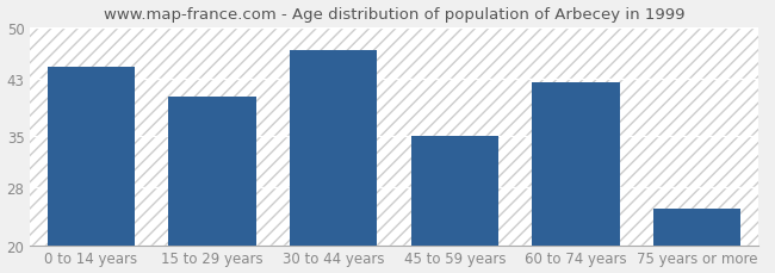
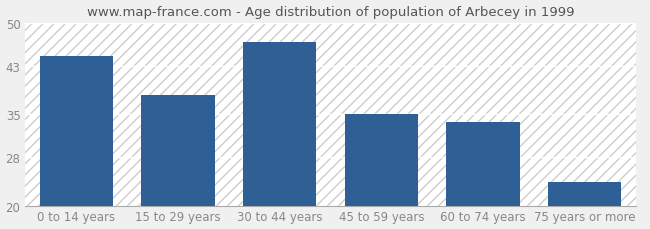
15 to 29 years: 40.5 -> 38.2
60 to 74 years: 42.5 -> 33.8
75 years or more: 25.0 -> 23.8
